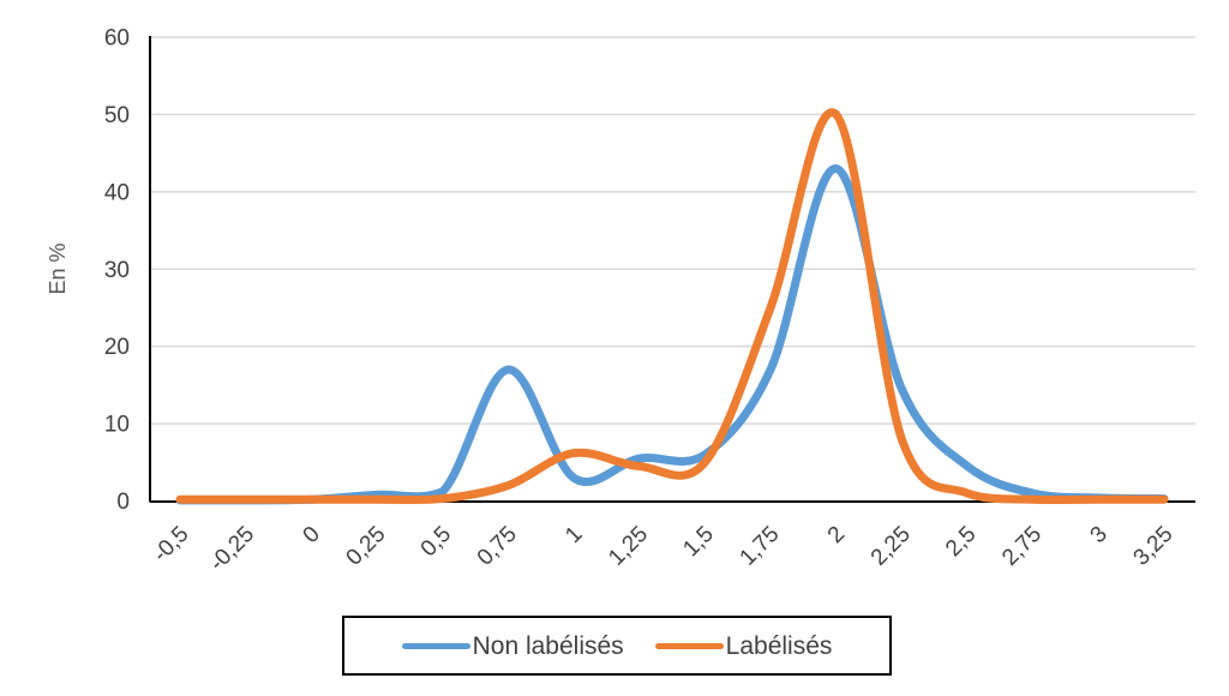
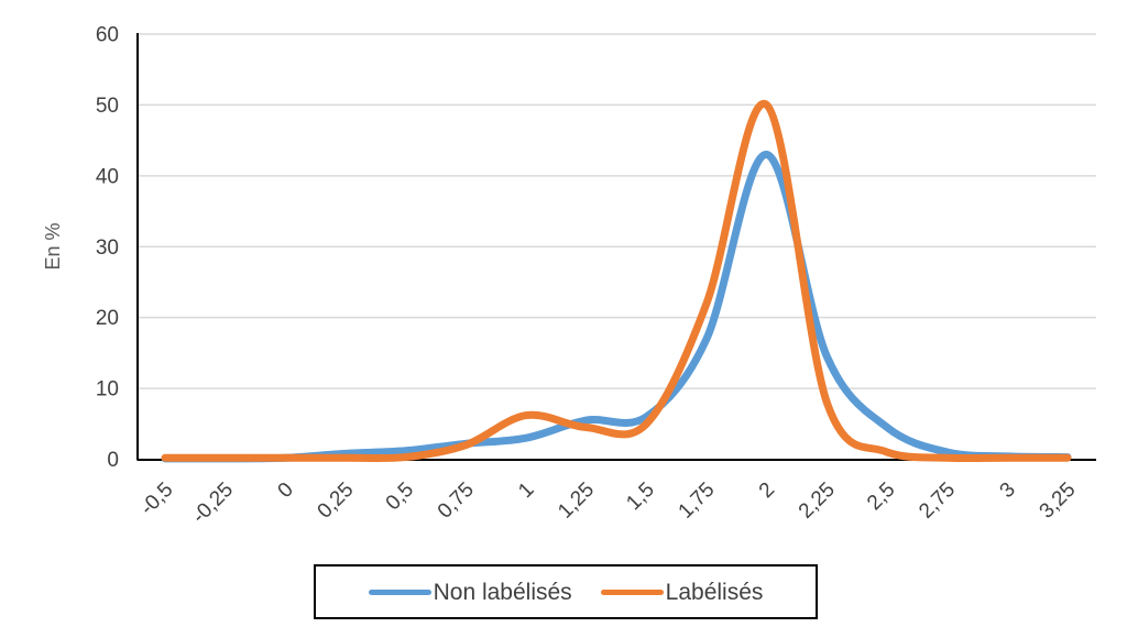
Non labélisés/0,75: 17 -> 2
Labélisés/1,75: 25 -> 22
